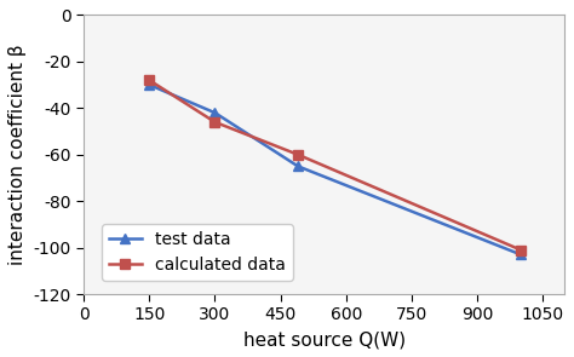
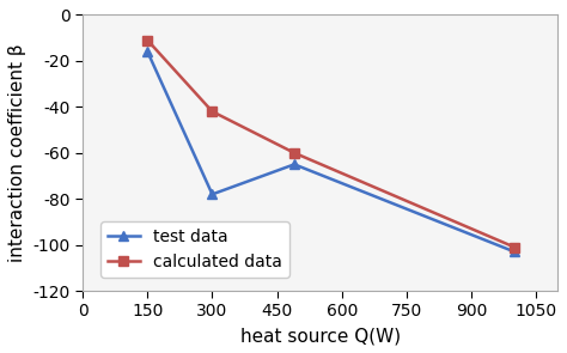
test data/150: -30 -> -16
calculated data/150: -28 -> -11
test data/300: -42 -> -78
calculated data/300: -46 -> -42
